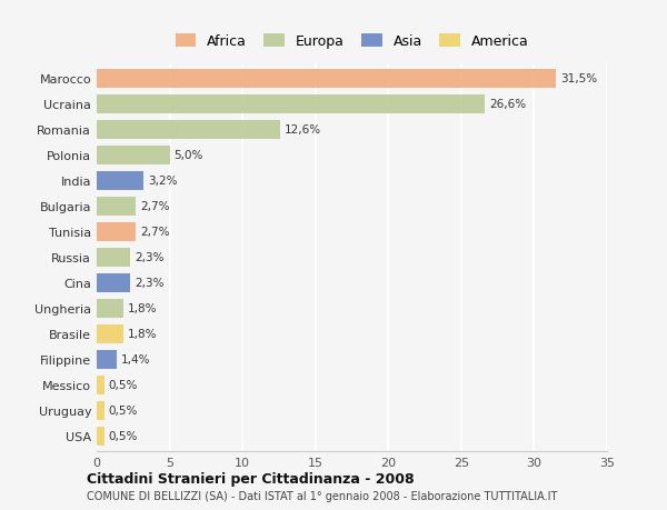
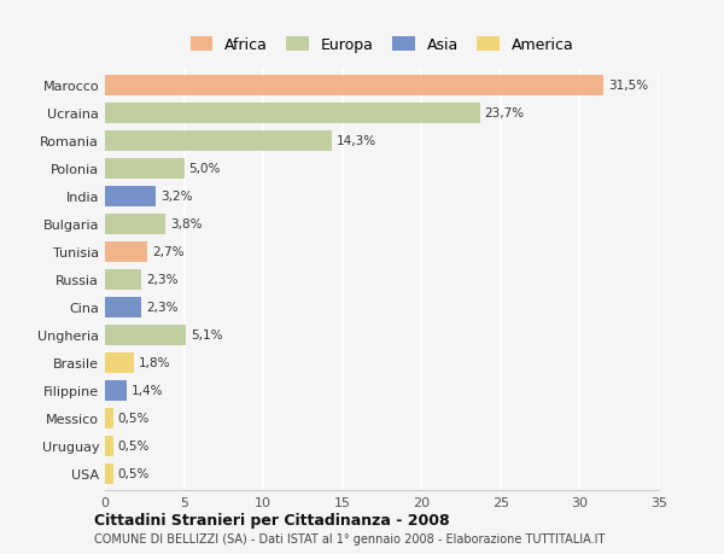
Ucraina: 26,6% -> 23,7%
Romania: 12,6% -> 14,3%
Bulgaria: 2,7% -> 3,8%
Ungheria: 1,8% -> 5,1%
